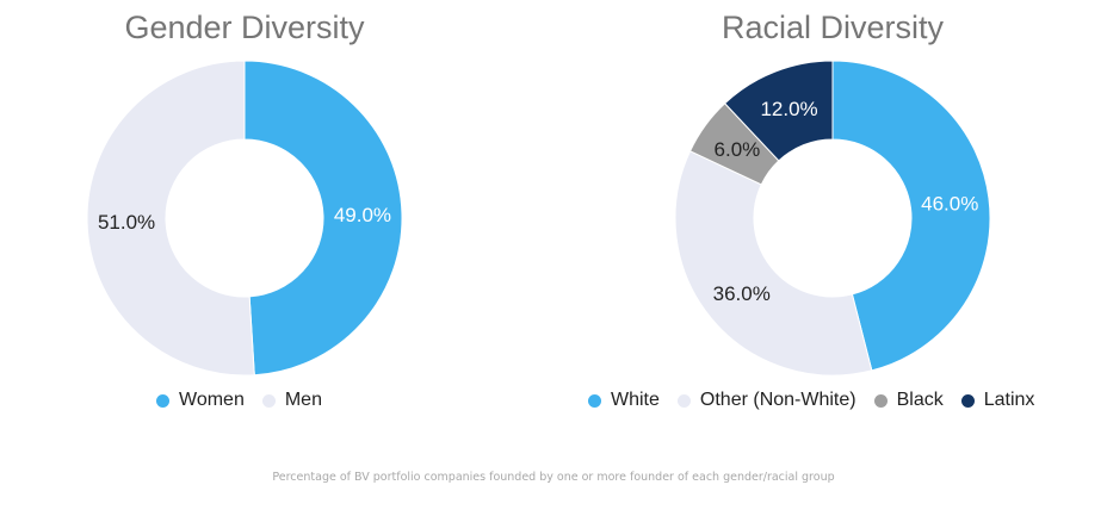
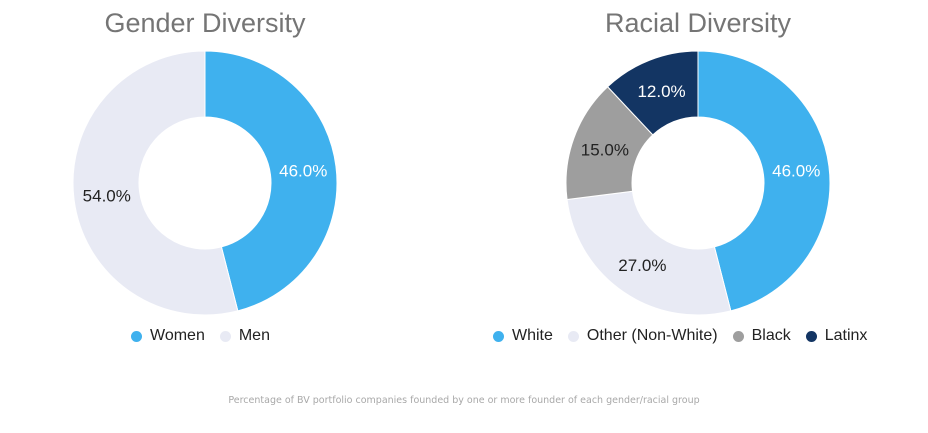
Gender Diversity/Women: 49.0% -> 46.0%
Gender Diversity/Men: 51.0% -> 54.0%
Racial Diversity/Other (Non-White): 36.0% -> 27.0%
Racial Diversity/Black: 6.0% -> 15.0%
